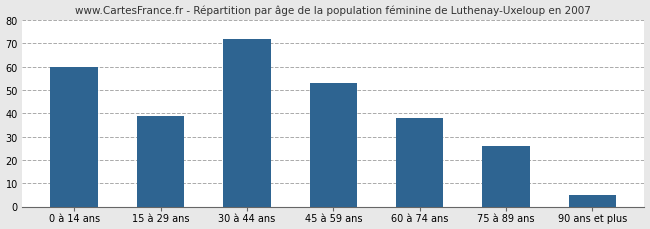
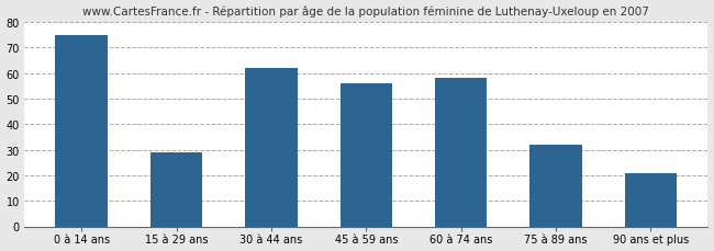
0 à 14 ans: 60 -> 75
15 à 29 ans: 39 -> 29
30 à 44 ans: 72 -> 62
45 à 59 ans: 53 -> 56
60 à 74 ans: 38 -> 58
75 à 89 ans: 26 -> 32
90 ans et plus: 5 -> 21
